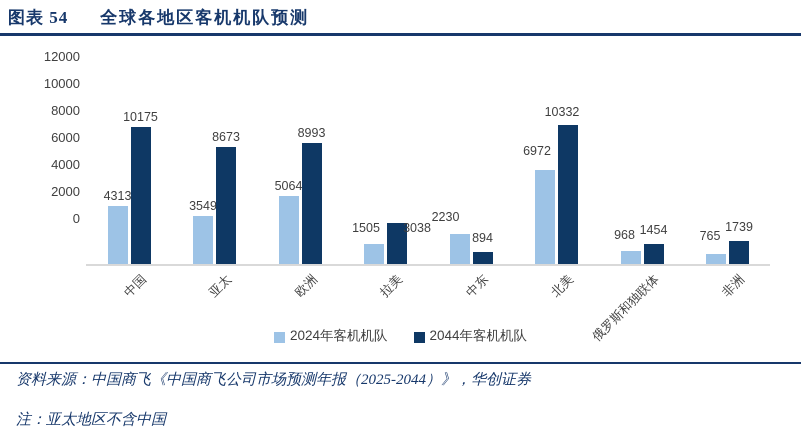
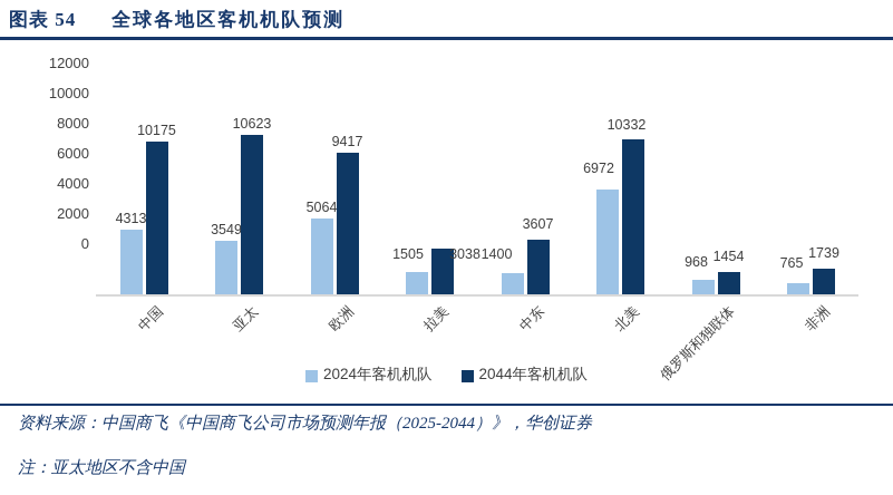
2044年客机机队/亚太: 8673 -> 10623
2044年客机机队/欧洲: 8993 -> 9417
2024年客机机队/中东: 2230 -> 1400
2044年客机机队/中东: 894 -> 3607
